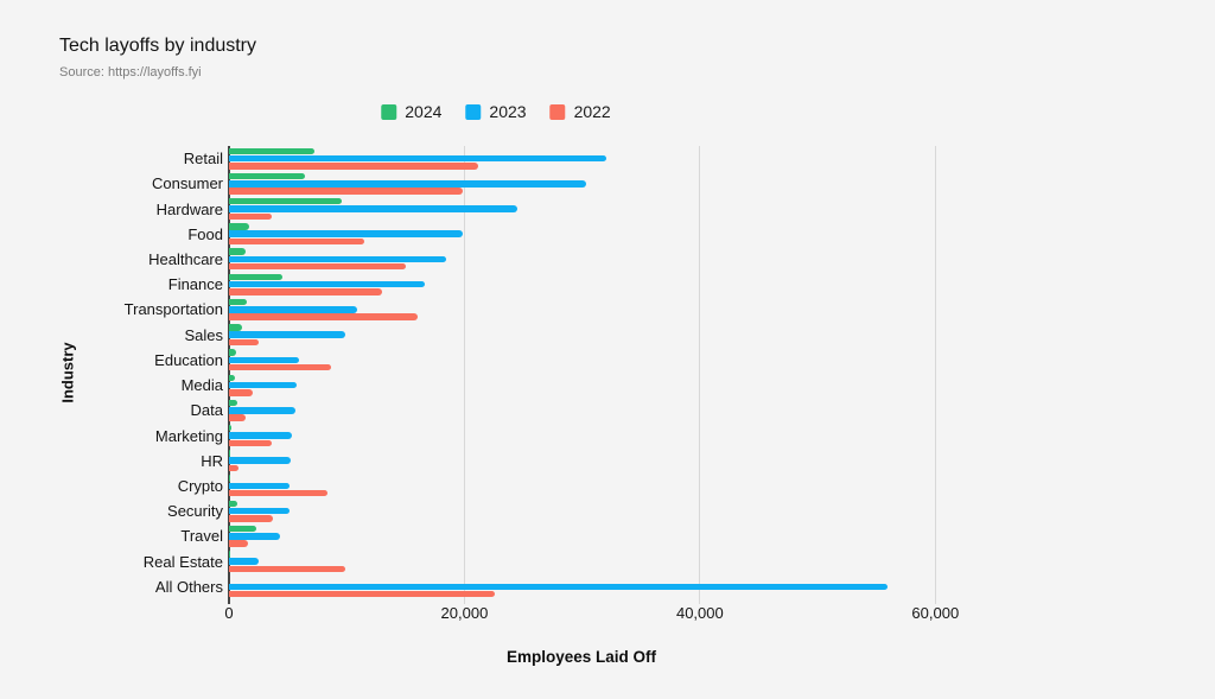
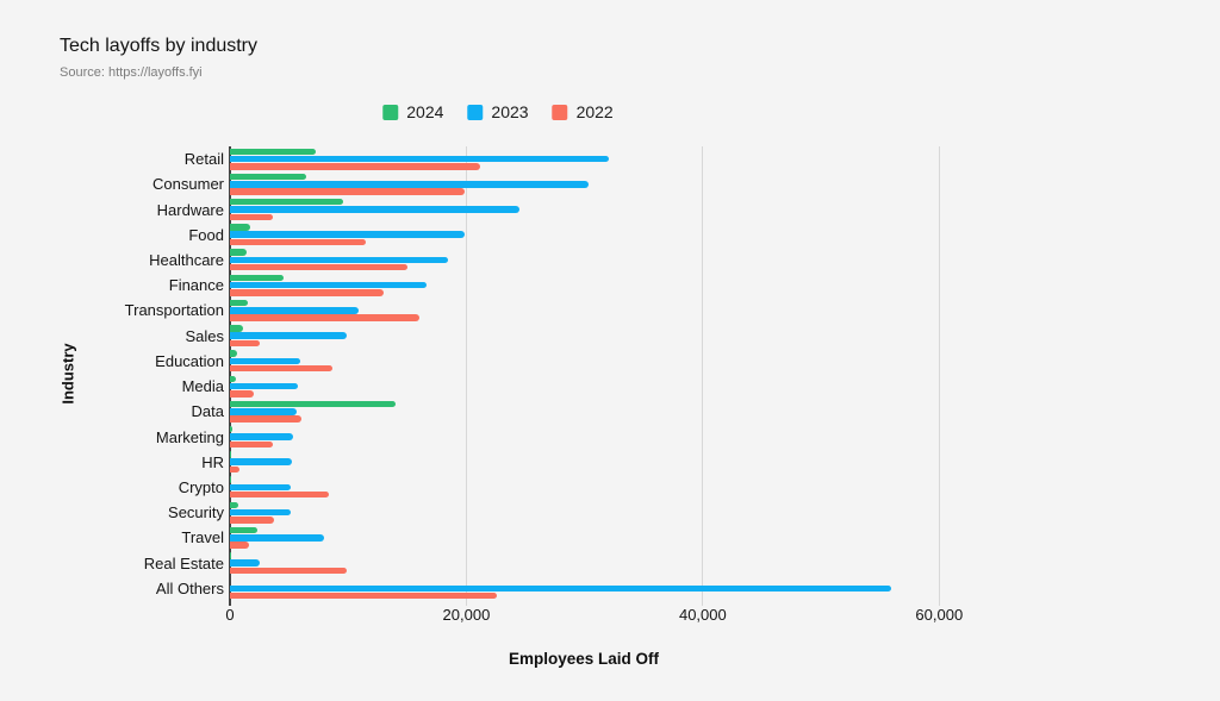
2024/Data: 1000 -> 14000
2022/Data: 1000 -> 6000
2023/Travel: 4000 -> 8000
